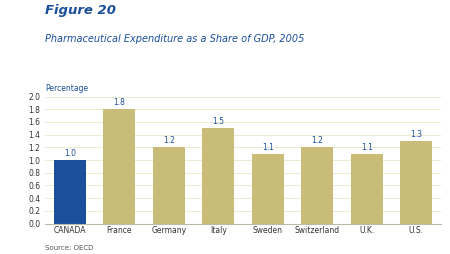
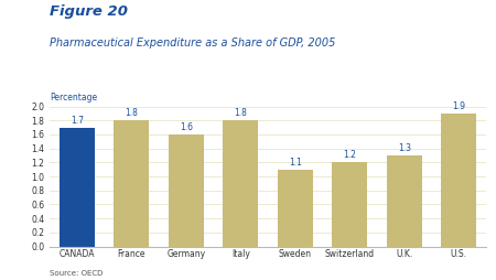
CANADA: 1.0 -> 1.7
Germany: 1.2 -> 1.6
Italy: 1.5 -> 1.8
U.K.: 1.1 -> 1.3
U.S.: 1.3 -> 1.9
